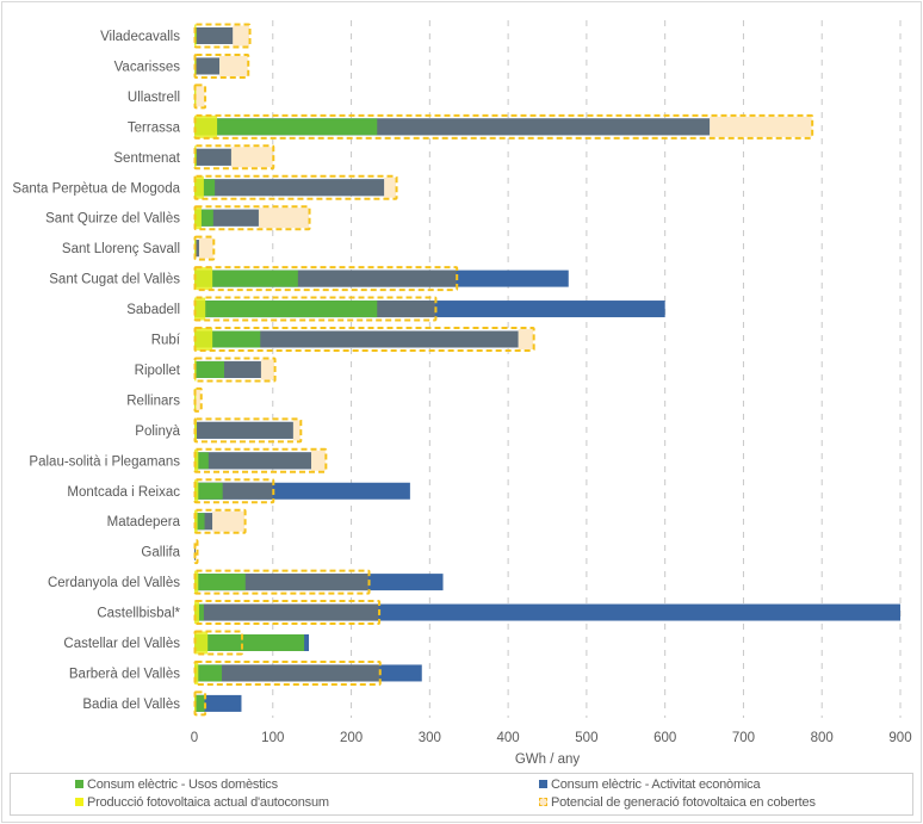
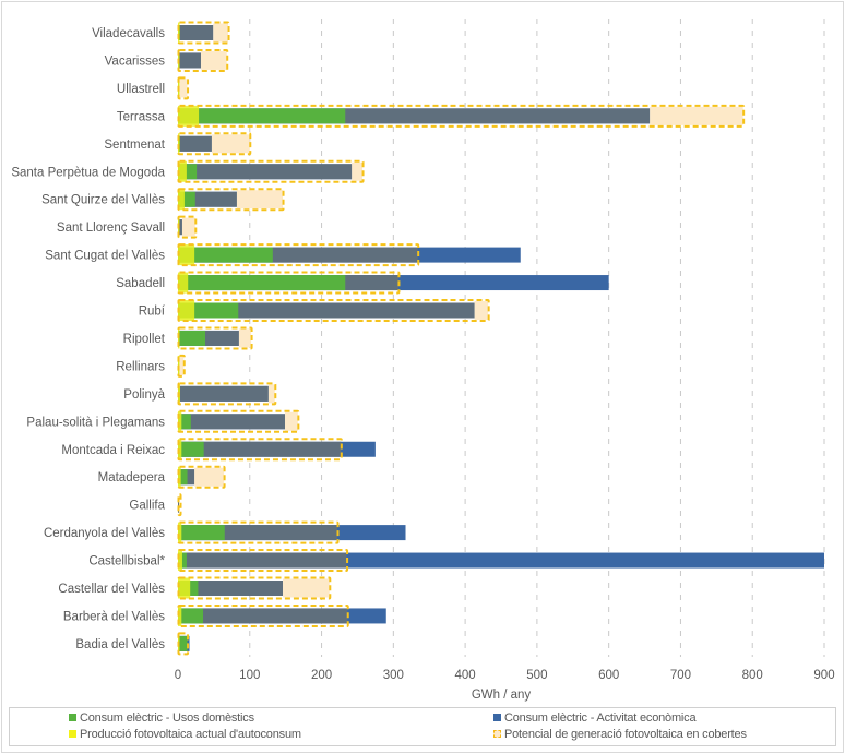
Potencial de generació fotovoltaica en cobertes/Montcada i Reixac: 100 -> 230
Consum elèctric - Usos domèstics/Castellar del Vallès: 140 -> 30
Potencial de generació fotovoltaica en cobertes/Castellar del Vallès: 60 -> 210
Consum elèctric - Activitat econòmica/Badia del Vallès: 60 -> 20
